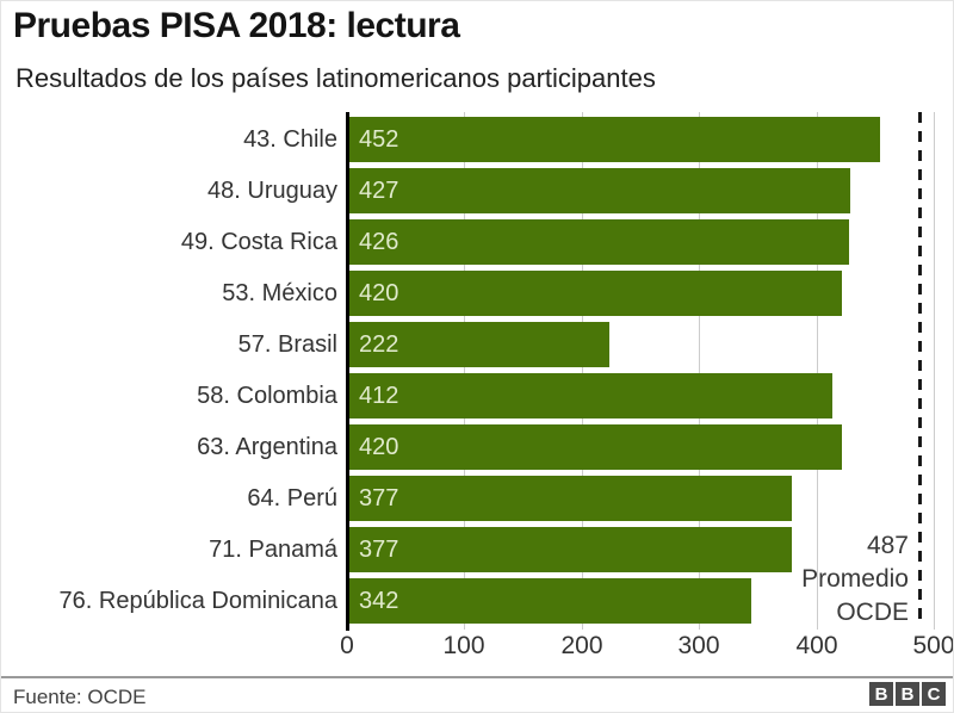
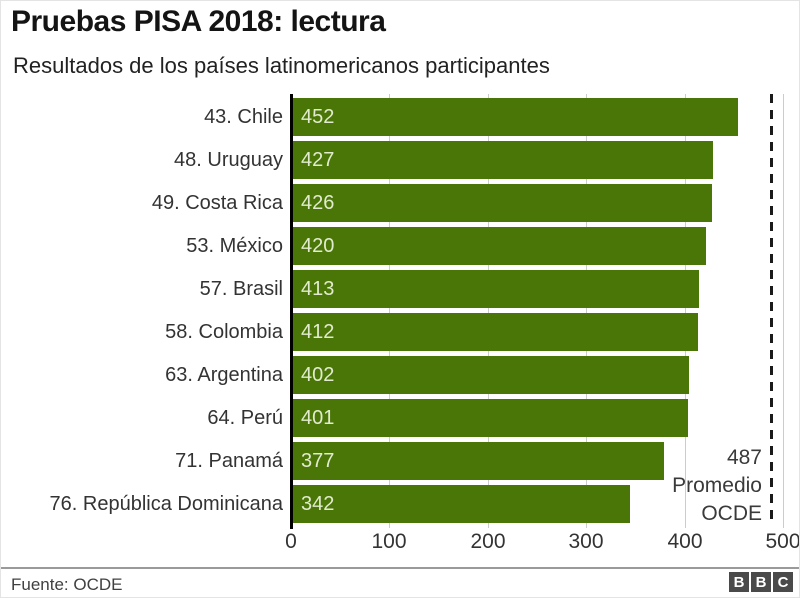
57. Brasil: 222 -> 413
63. Argentina: 420 -> 402
64. Perú: 377 -> 401
